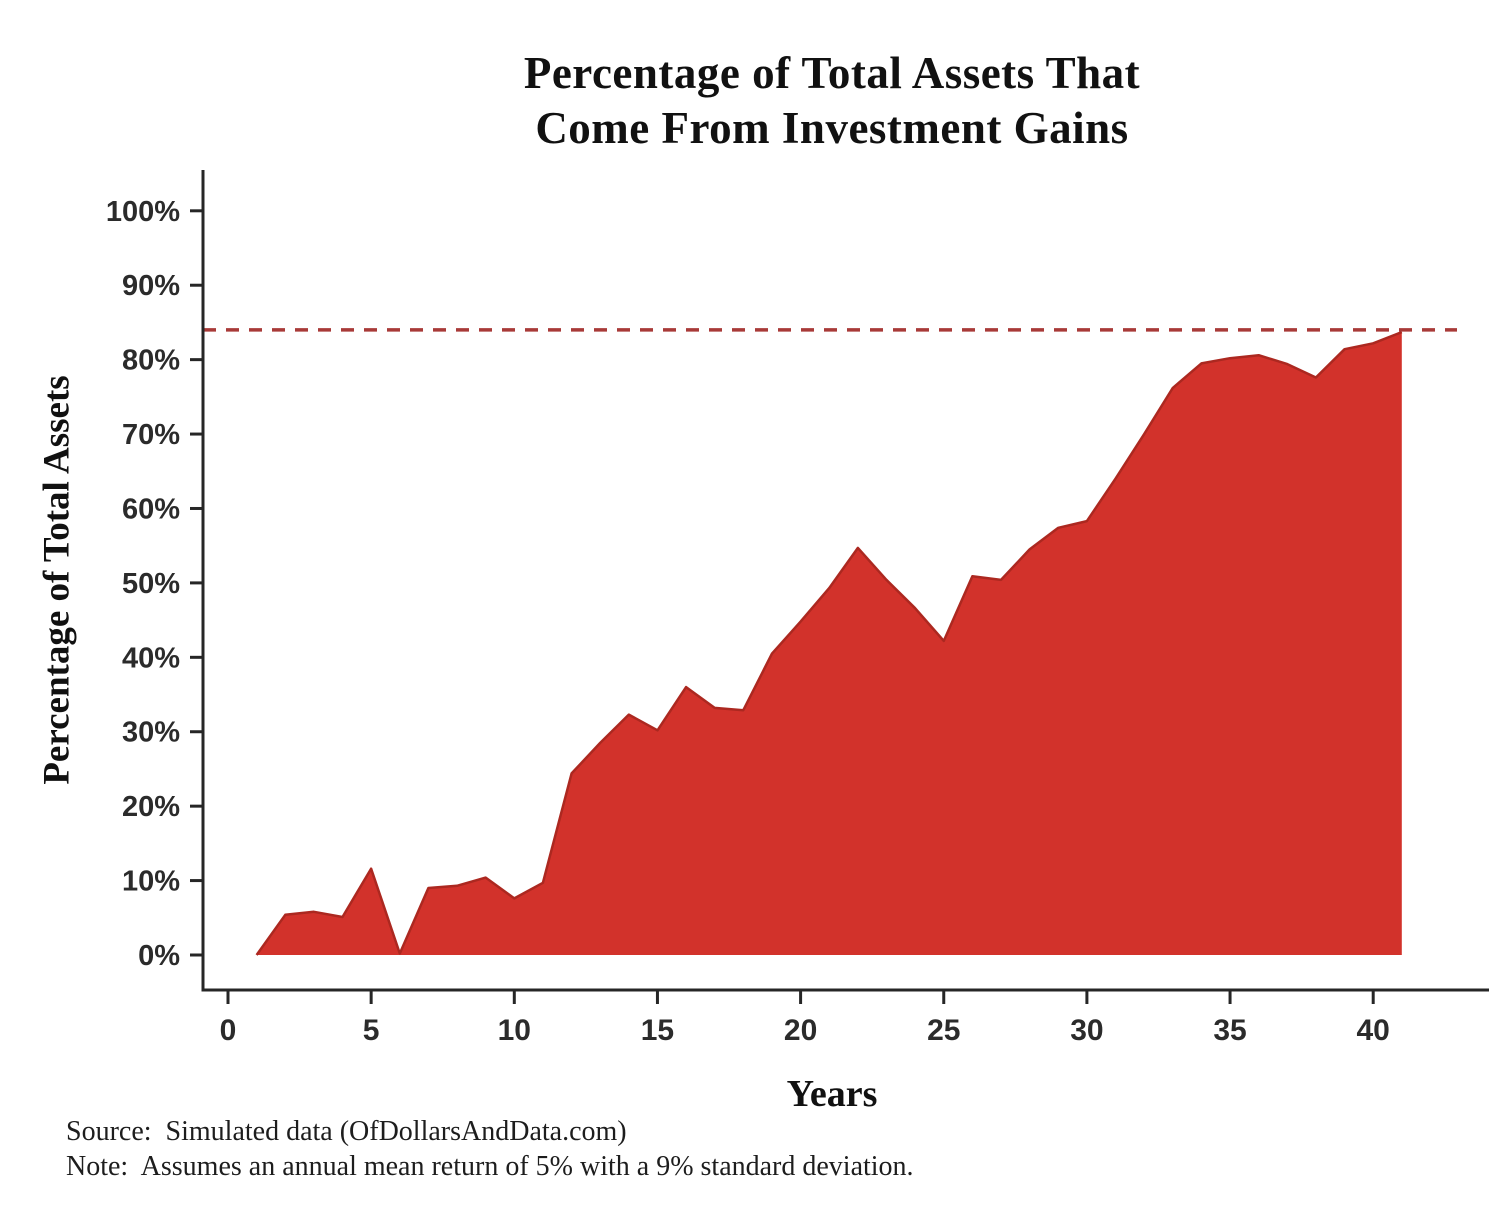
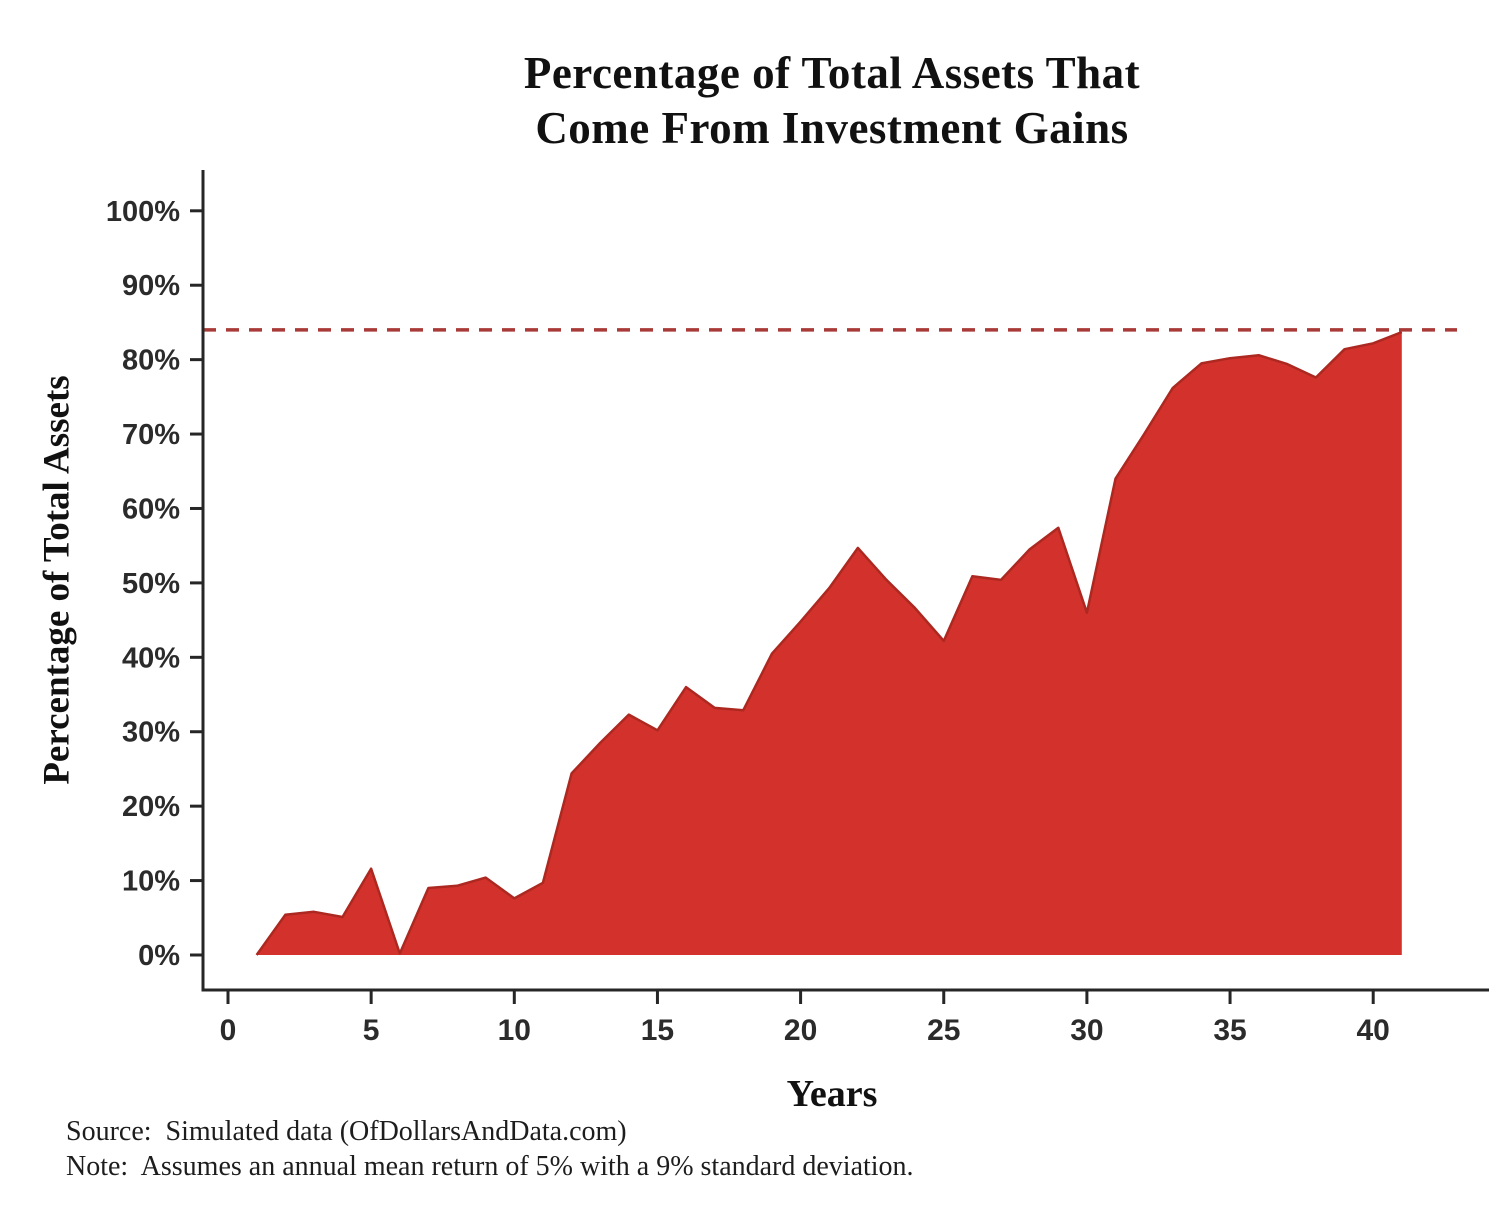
30: 58% -> 46%
